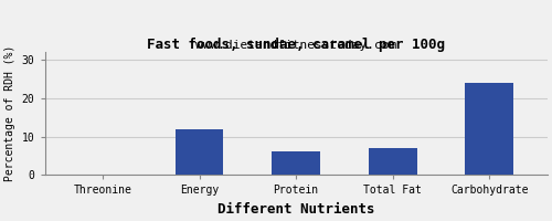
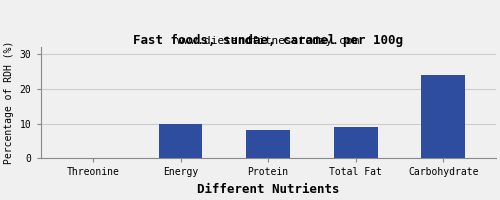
Energy: 12 -> 10
Protein: 6 -> 8
Total Fat: 7 -> 9
